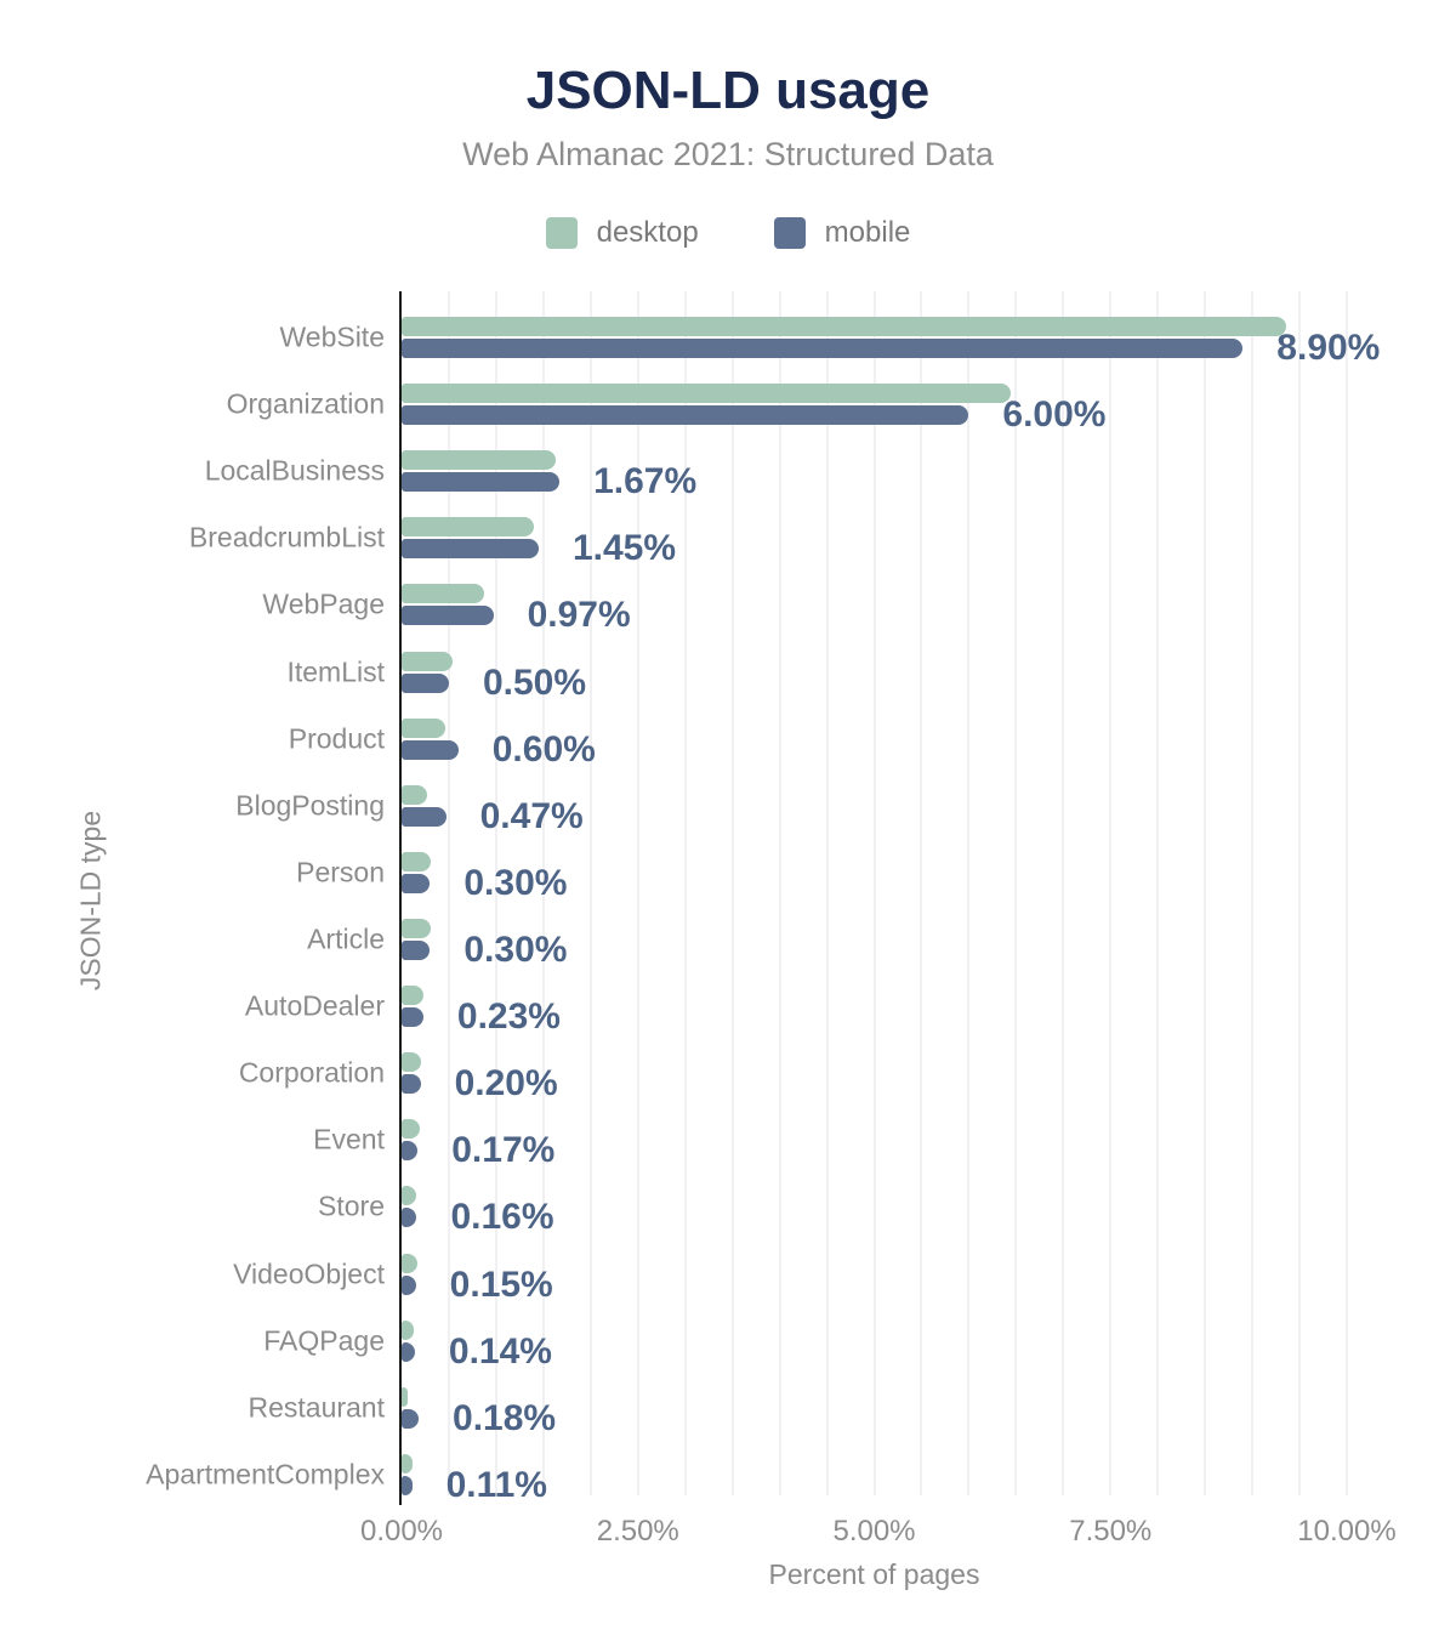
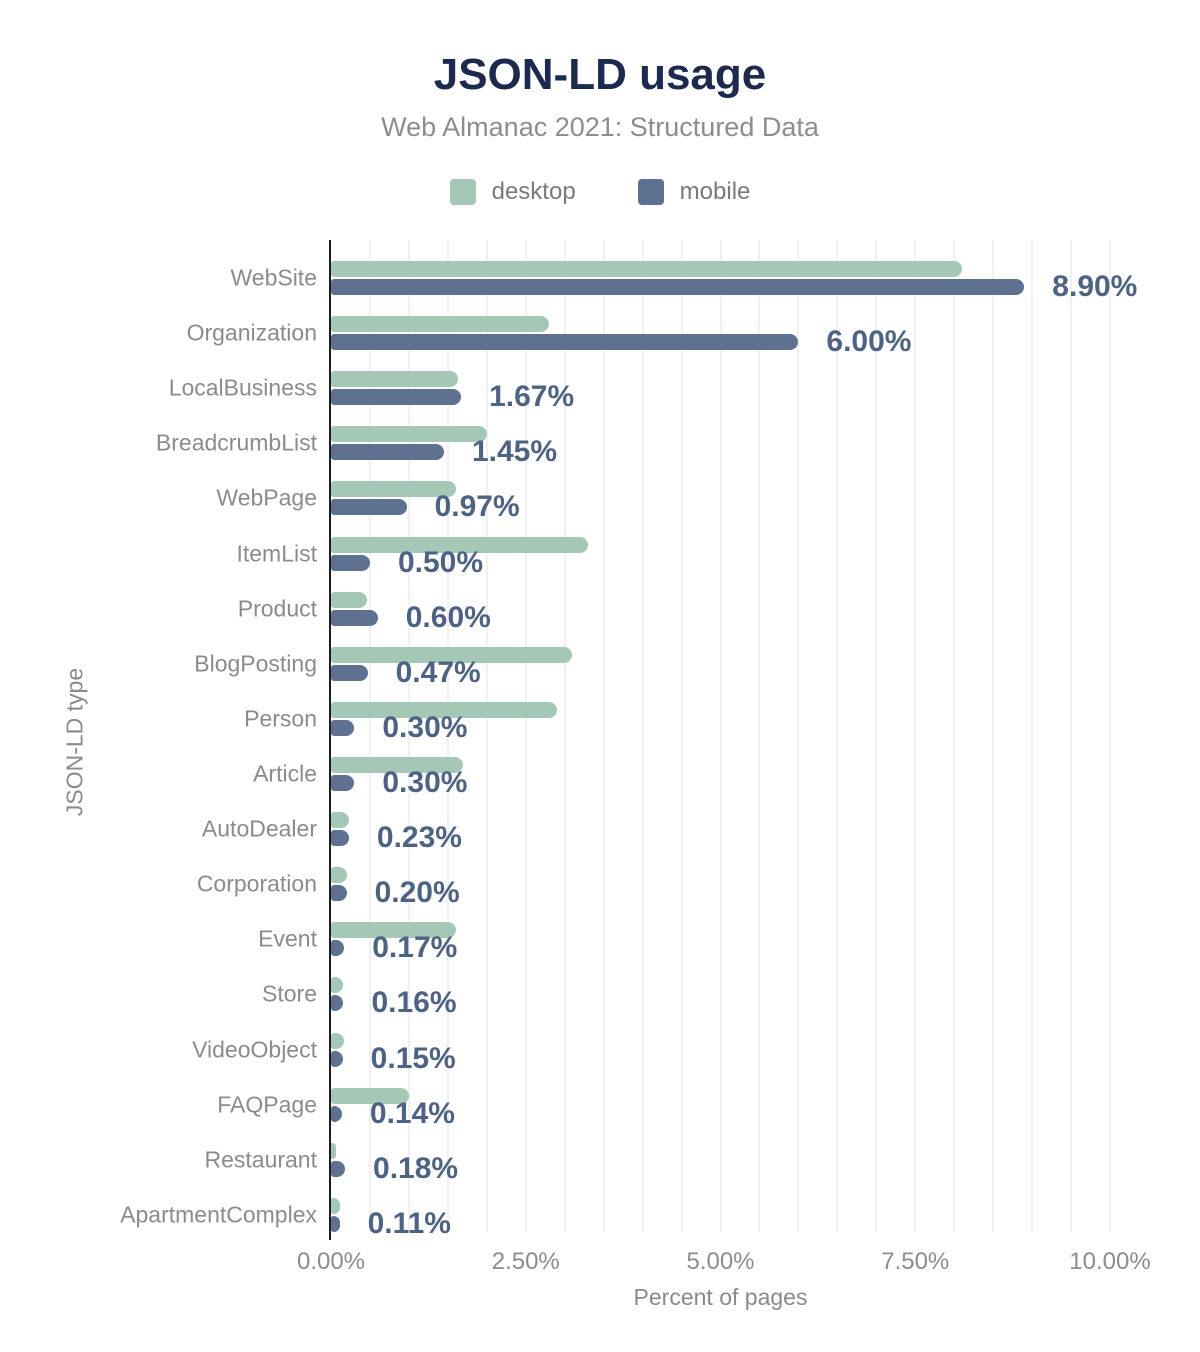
desktop/WebSite: 9.4% -> 8.1%
desktop/Organization: 6.4% -> 2.8%
desktop/BreadcrumbList: 1.4% -> 2.0%
desktop/WebPage: 0.9% -> 1.6%
desktop/ItemList: 0.5% -> 3.3%
desktop/BlogPosting: 0.3% -> 3.1%
desktop/Person: 0.3% -> 2.9%
desktop/Article: 0.3% -> 1.7%
desktop/Event: 0.2% -> 1.6%
desktop/FAQPage: 0.1% -> 1.0%
